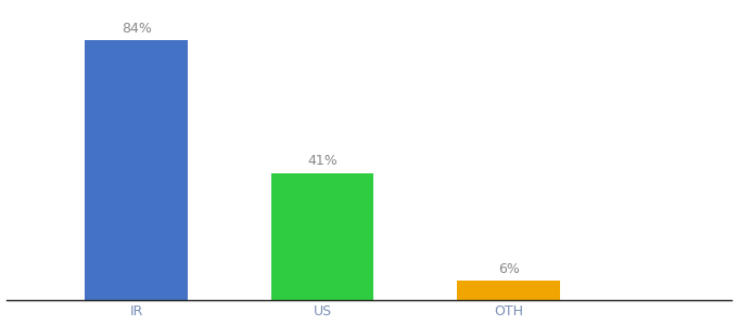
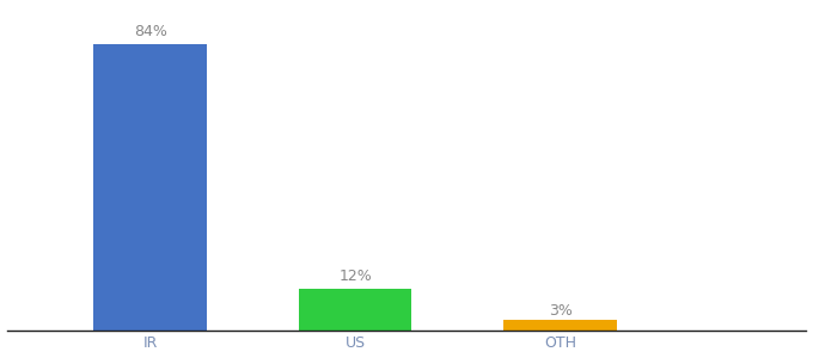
US: 41% -> 12%
OTH: 6% -> 3%
